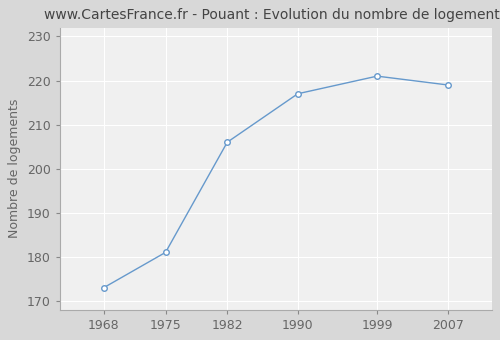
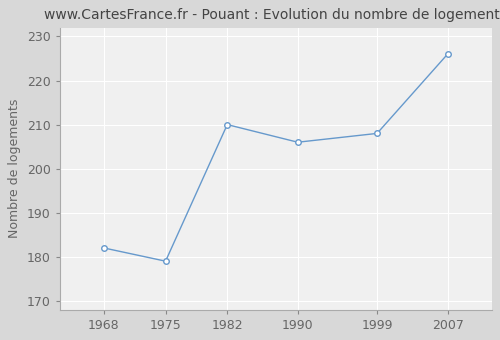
1968: 173 -> 182
1975: 181 -> 179
1982: 206 -> 210
1990: 217 -> 206
1999: 221 -> 208
2007: 219 -> 226
